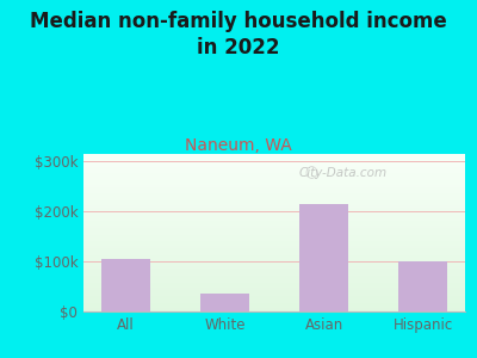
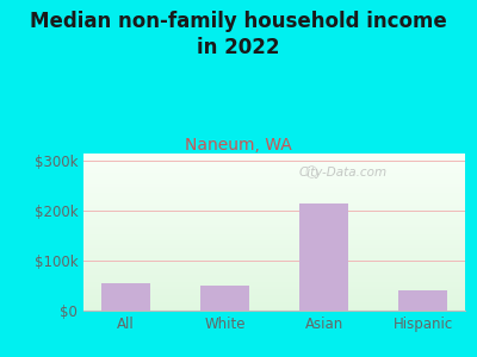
All: $105k -> $55k
White: $35k -> $50k
Hispanic: $100k -> $40k
